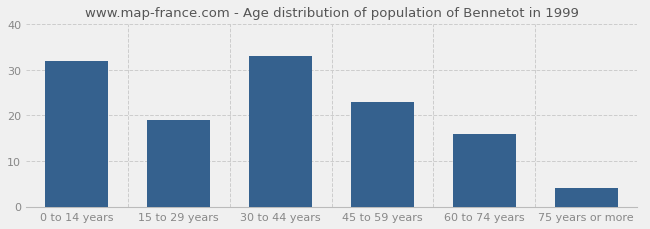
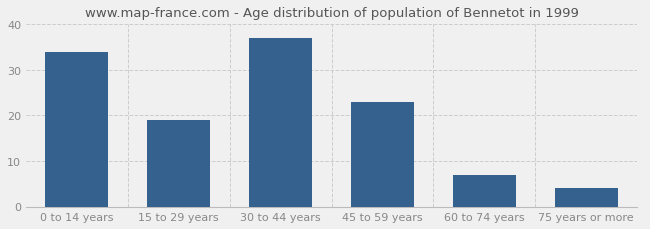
0 to 14 years: 32 -> 34
30 to 44 years: 33 -> 37
60 to 74 years: 16 -> 7
